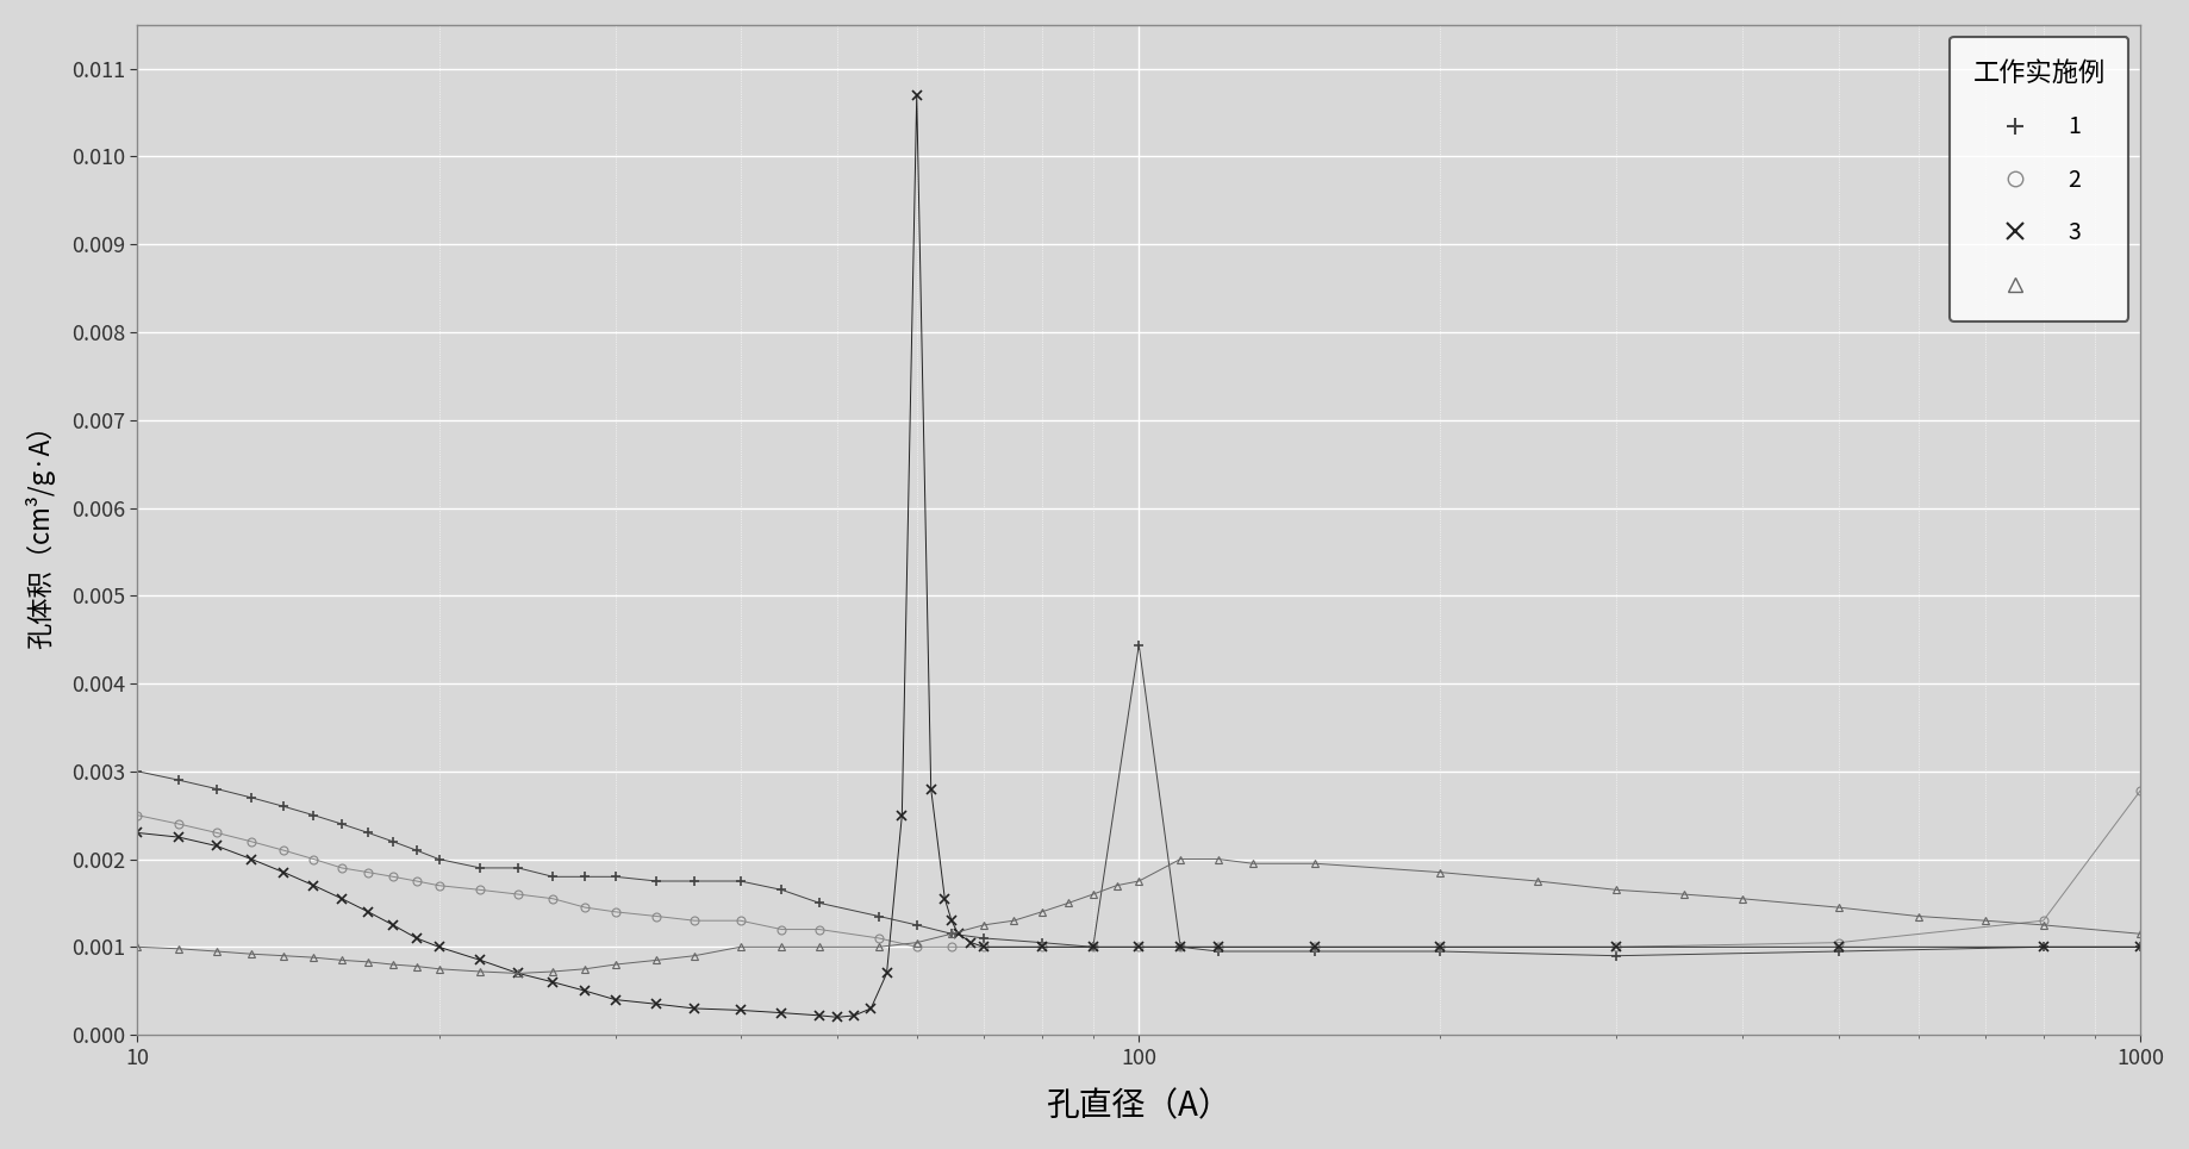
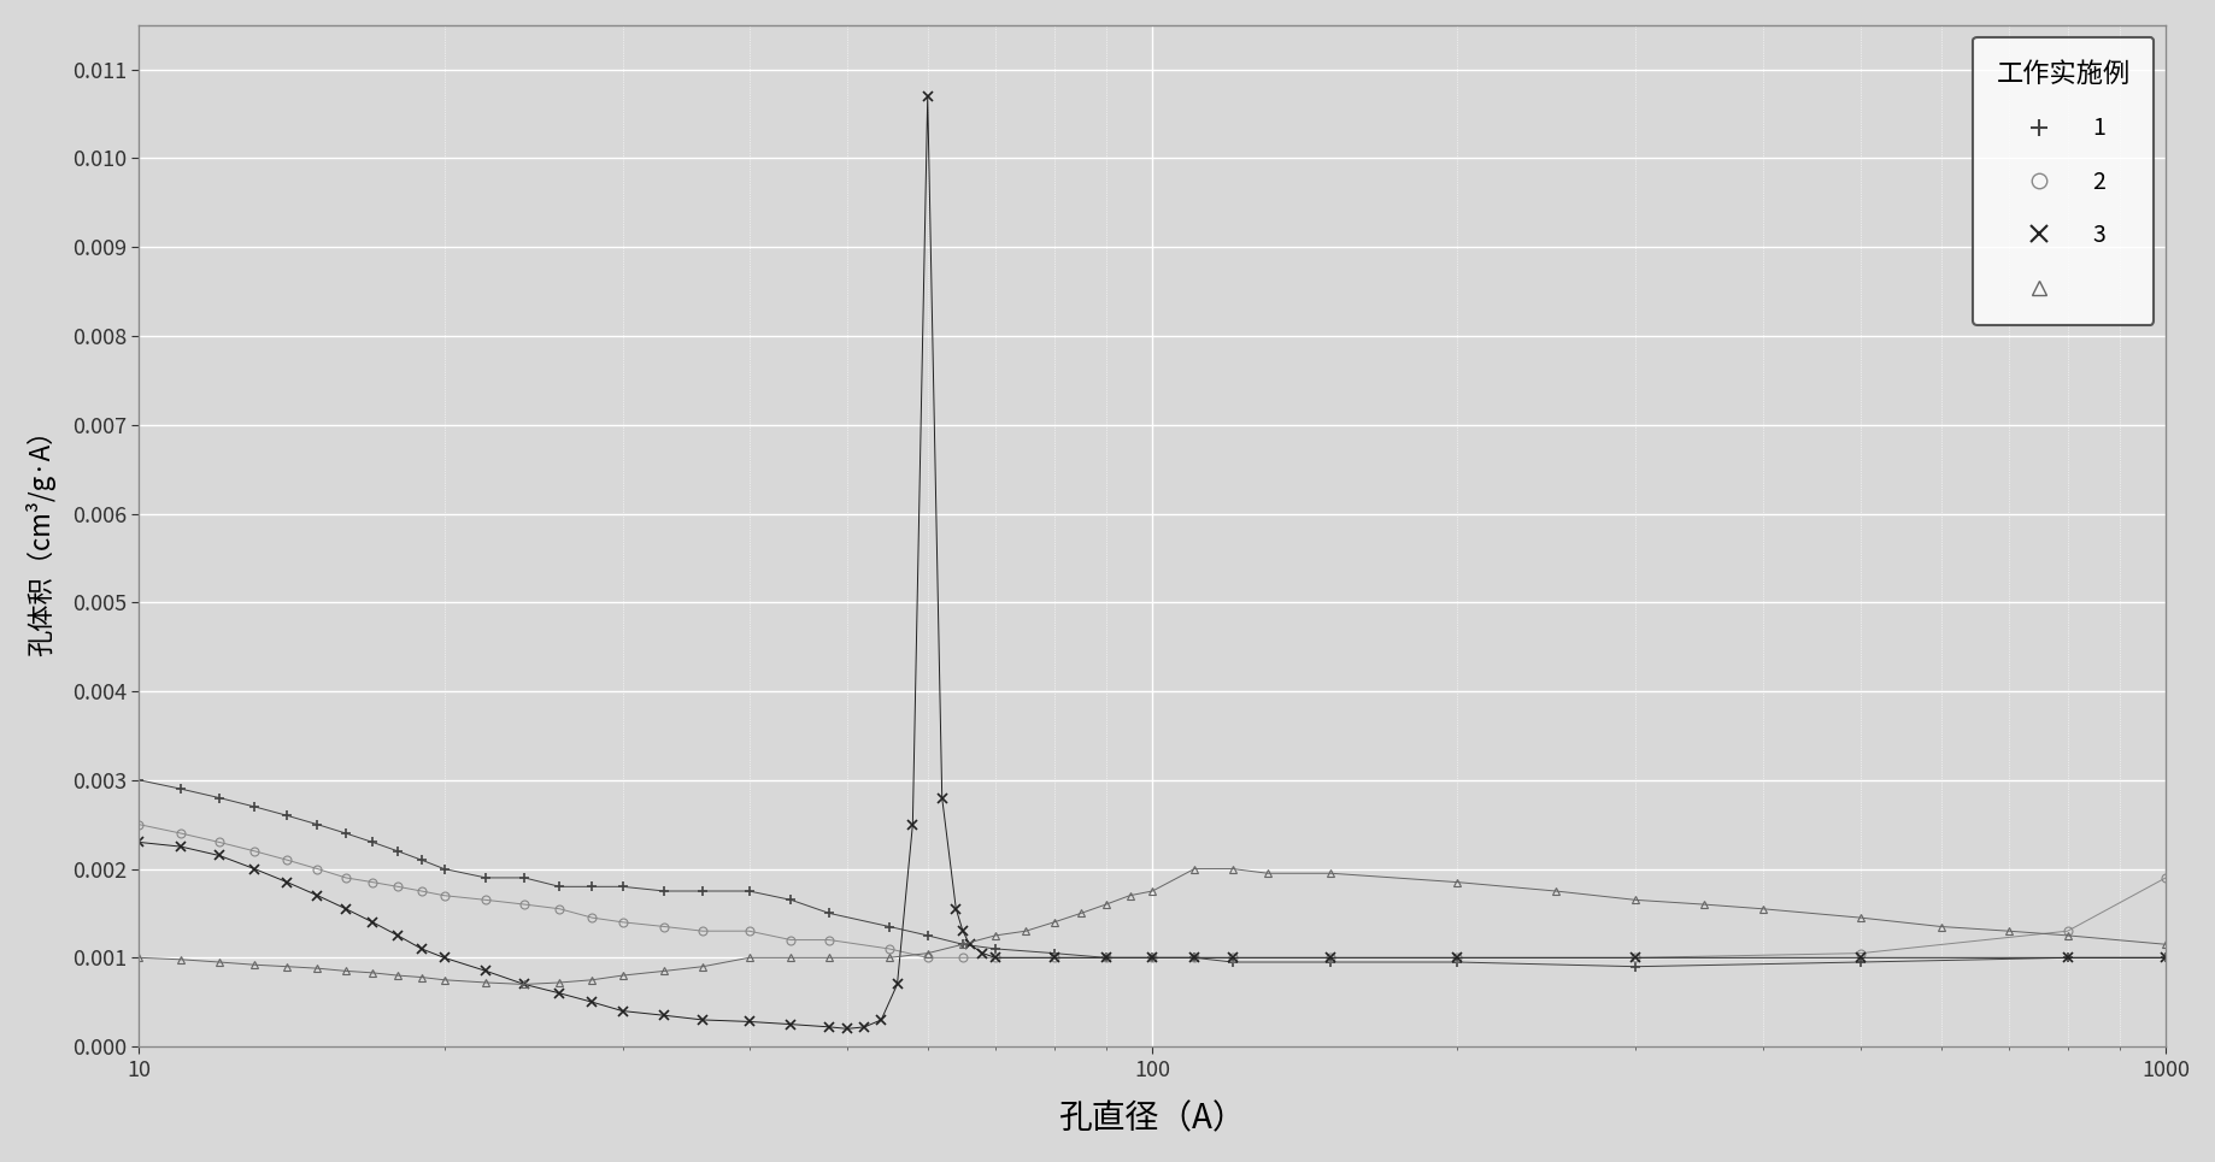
1/100: 0.00444 -> 0.00100
2/1000: 0.00278 -> 0.00190
